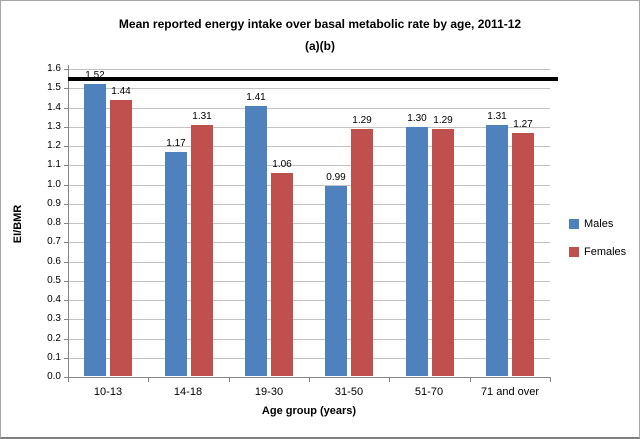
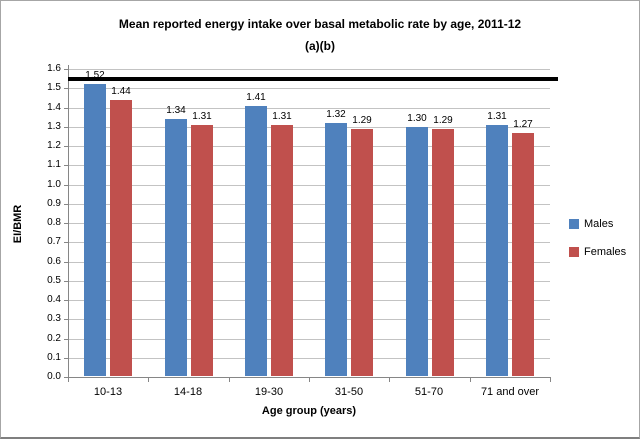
Males/14-18: 1.17 -> 1.34
Females/19-30: 1.06 -> 1.31
Males/31-50: 0.99 -> 1.32
